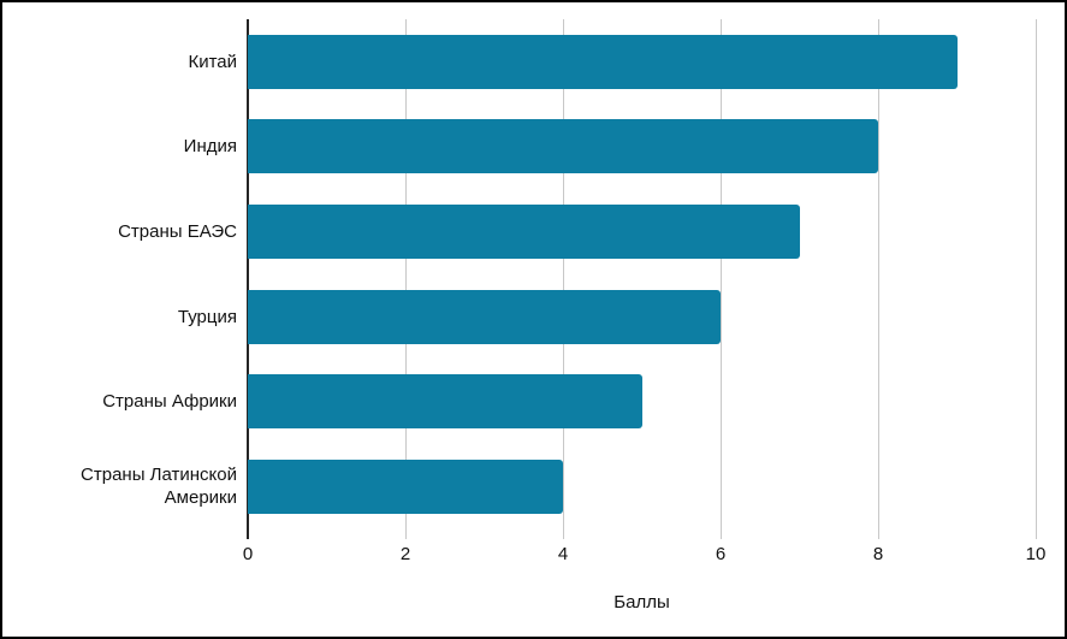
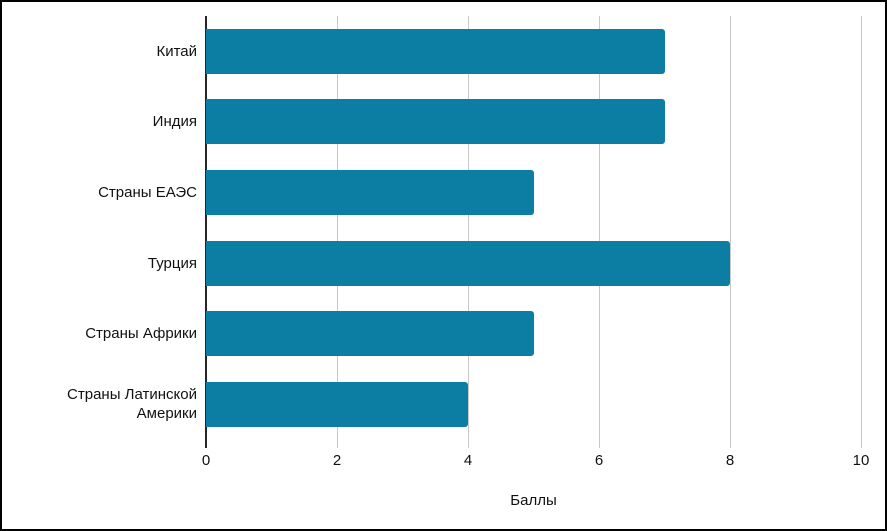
Китай: 9 -> 7
Индия: 8 -> 7
Страны ЕАЭС: 7 -> 5
Турция: 6 -> 8
